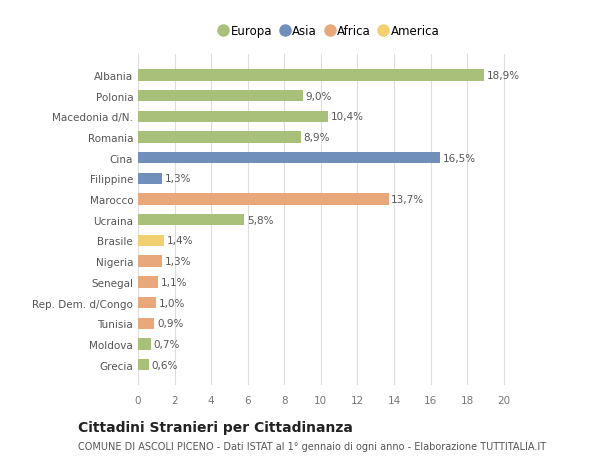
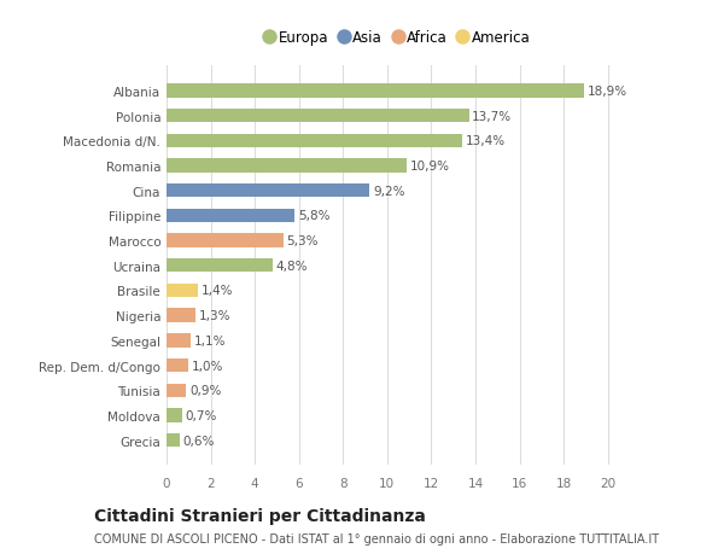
Polonia: 9,0% -> 13,7%
Macedonia d/N.: 10,4% -> 13,4%
Romania: 8,9% -> 10,9%
Cina: 16,5% -> 9,2%
Filippine: 1,3% -> 5,8%
Marocco: 13,7% -> 5,3%
Ucraina: 5,8% -> 4,8%
